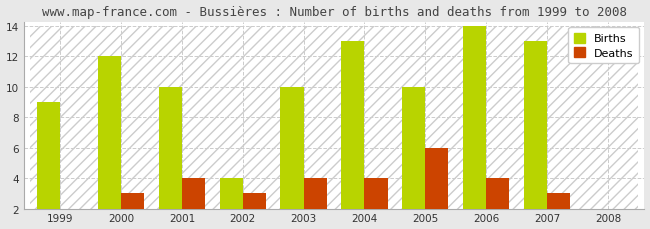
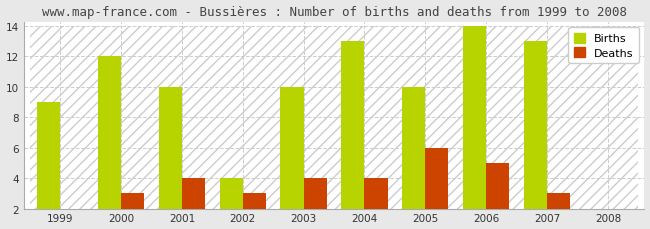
Deaths/2006: 4 -> 5
